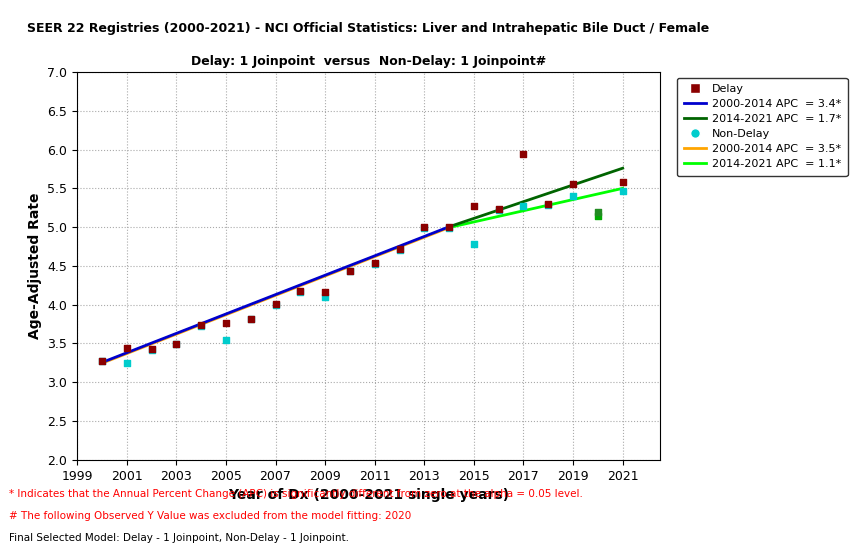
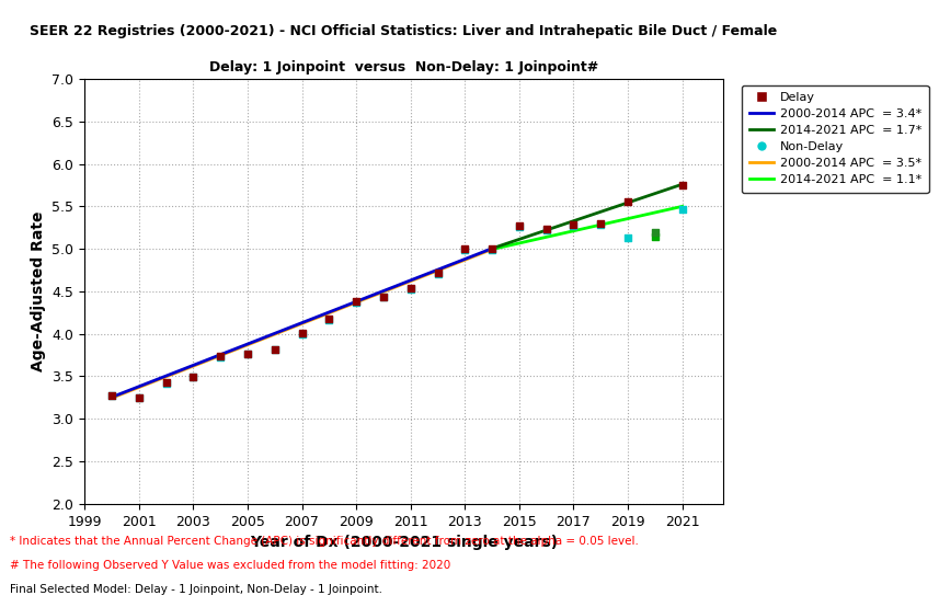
Delay/2001: 3.44 -> 3.25
Non-Delay/2005: 3.54 -> 3.76
Delay/2009: 4.16 -> 4.38
Non-Delay/2009: 4.10 -> 4.37
Non-Delay/2015: 4.78 -> 5.26
Delay/2017: 5.94 -> 5.28
Non-Delay/2019: 5.40 -> 5.13
Delay/2021: 5.58 -> 5.75
